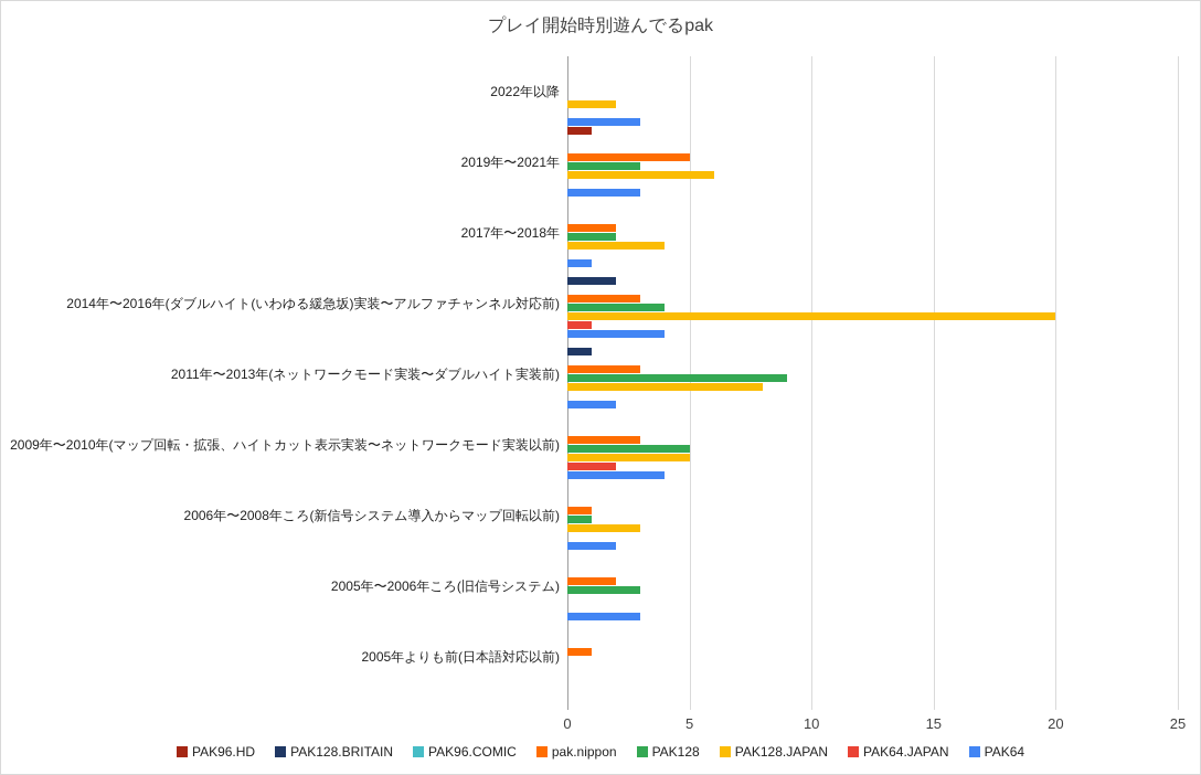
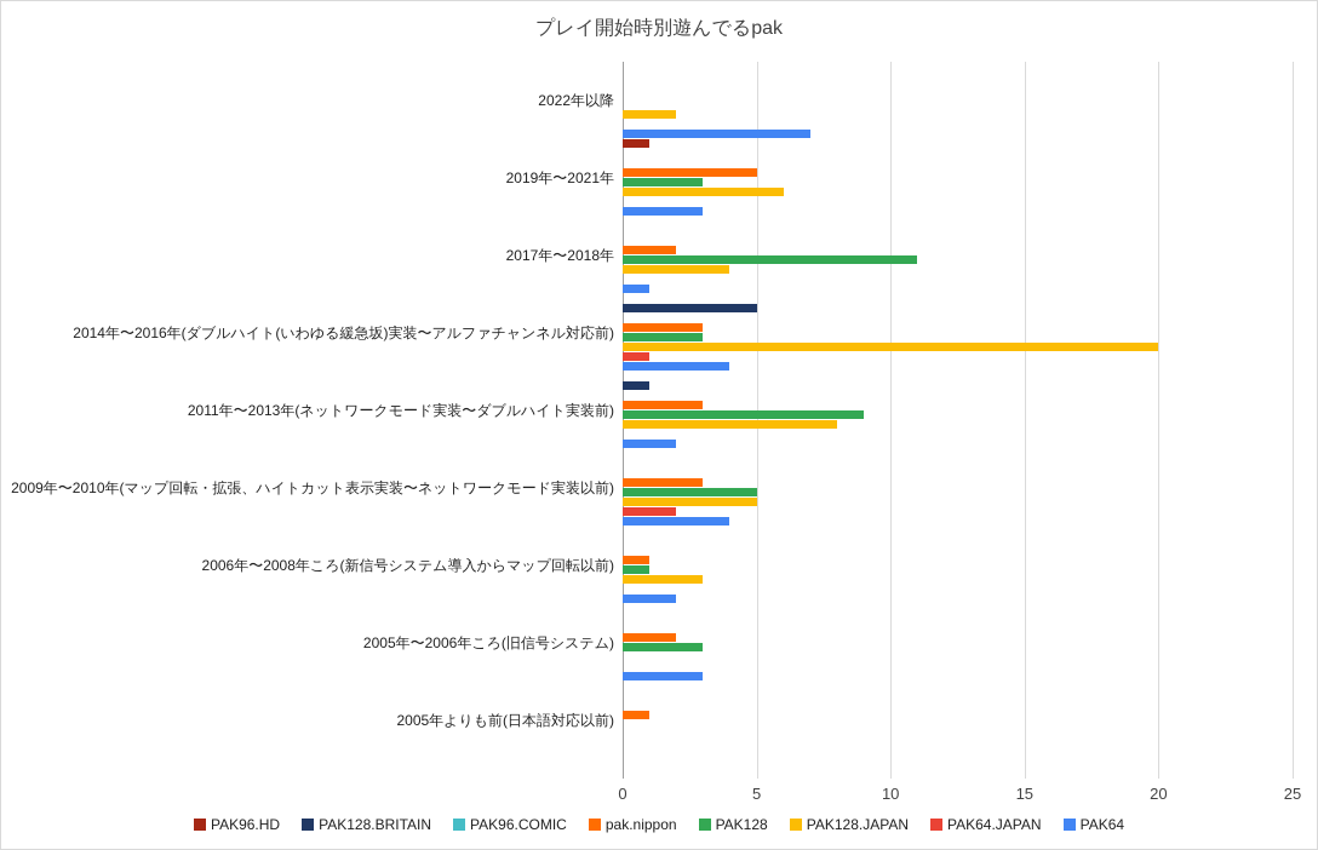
PAK64/2022年以降: 3 -> 7
PAK128/2017年〜2018年: 2 -> 11
PAK128.BRITAIN/2014年〜2016年(ダブルハイト(いわゆる緩急坂)実装〜アルファチャンネル対応前): 2 -> 5
PAK128/2014年〜2016年(ダブルハイト(いわゆる緩急坂)実装〜アルファチャンネル対応前): 4 -> 3
